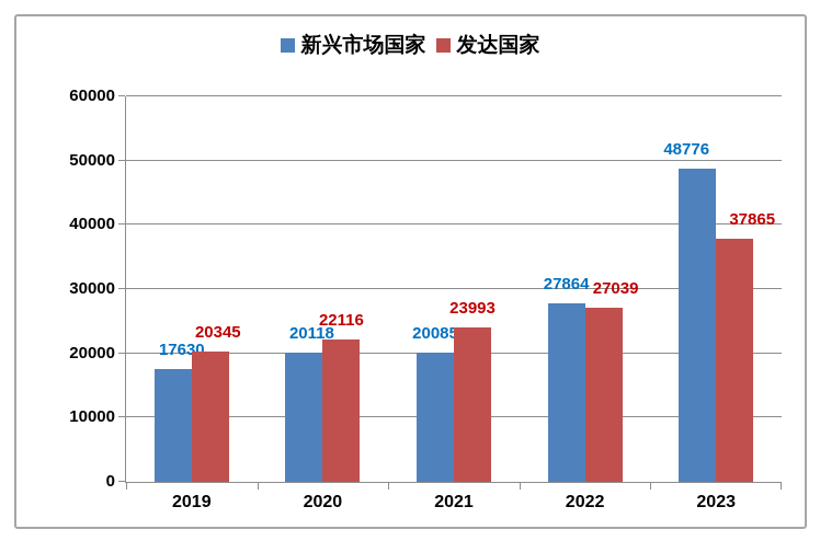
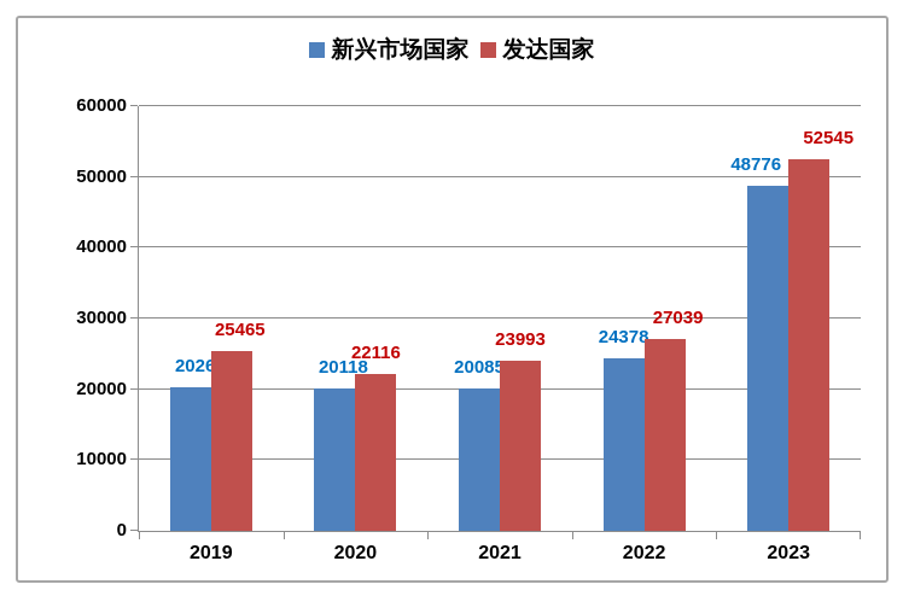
新兴市场国家/2019: 17630 -> 20262
发达国家/2019: 20345 -> 25465
新兴市场国家/2022: 27864 -> 24378
发达国家/2023: 37865 -> 52545
